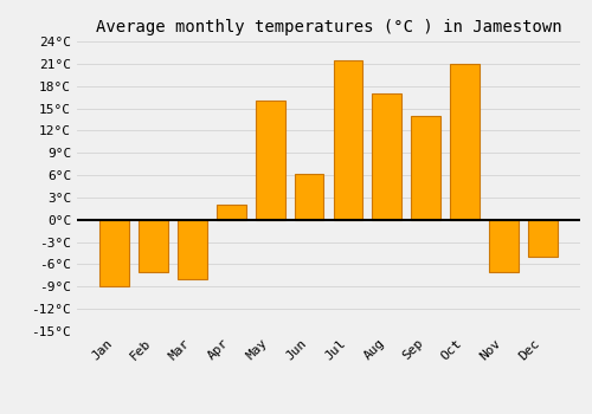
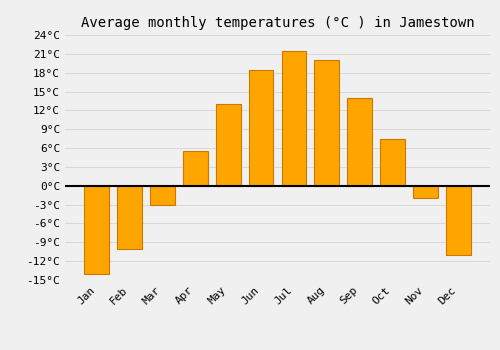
Jan: -9.0°C -> -14.0°C
Feb: -7.0°C -> -10.0°C
Mar: -8.0°C -> -3.0°C
Apr: 2.0°C -> 5.5°C
May: 16.0°C -> 13.0°C
Jun: 6.2°C -> 18.5°C
Aug: 17.0°C -> 20.0°C
Oct: 21.0°C -> 7.5°C
Nov: -7.0°C -> -2.0°C
Dec: -5.0°C -> -11.0°C
